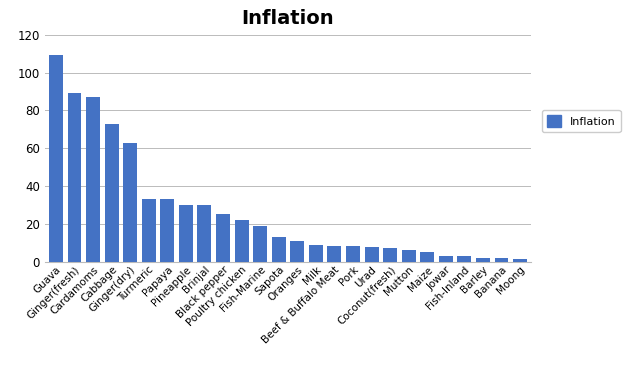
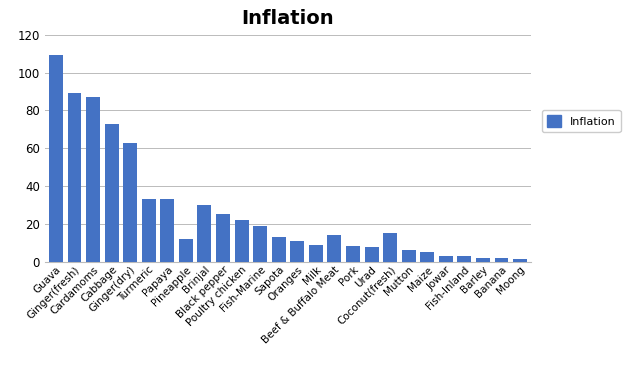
Pineapple: 30 -> 12
Beef & Buffalo Meat: 8 -> 14
Coconut(fresh): 8 -> 15
